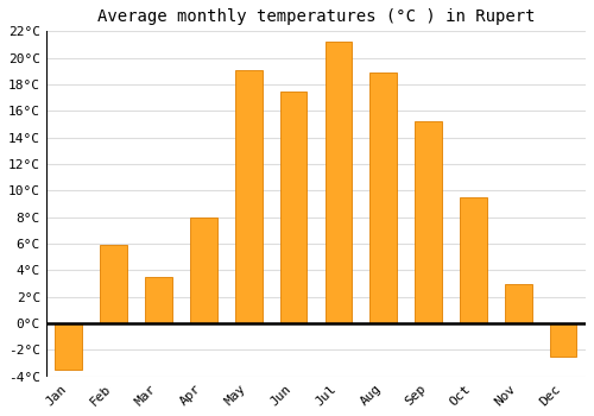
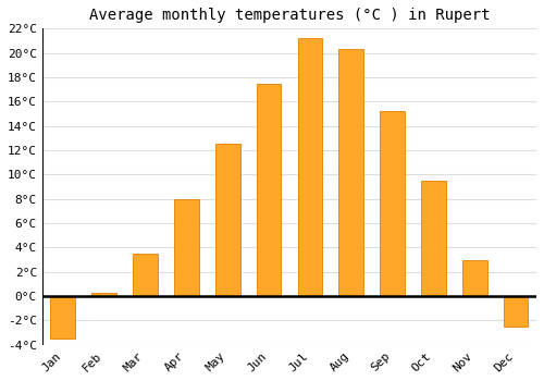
Feb: 5.9°C -> 0.3°C
May: 19.1°C -> 12.5°C
Aug: 18.9°C -> 20.3°C
